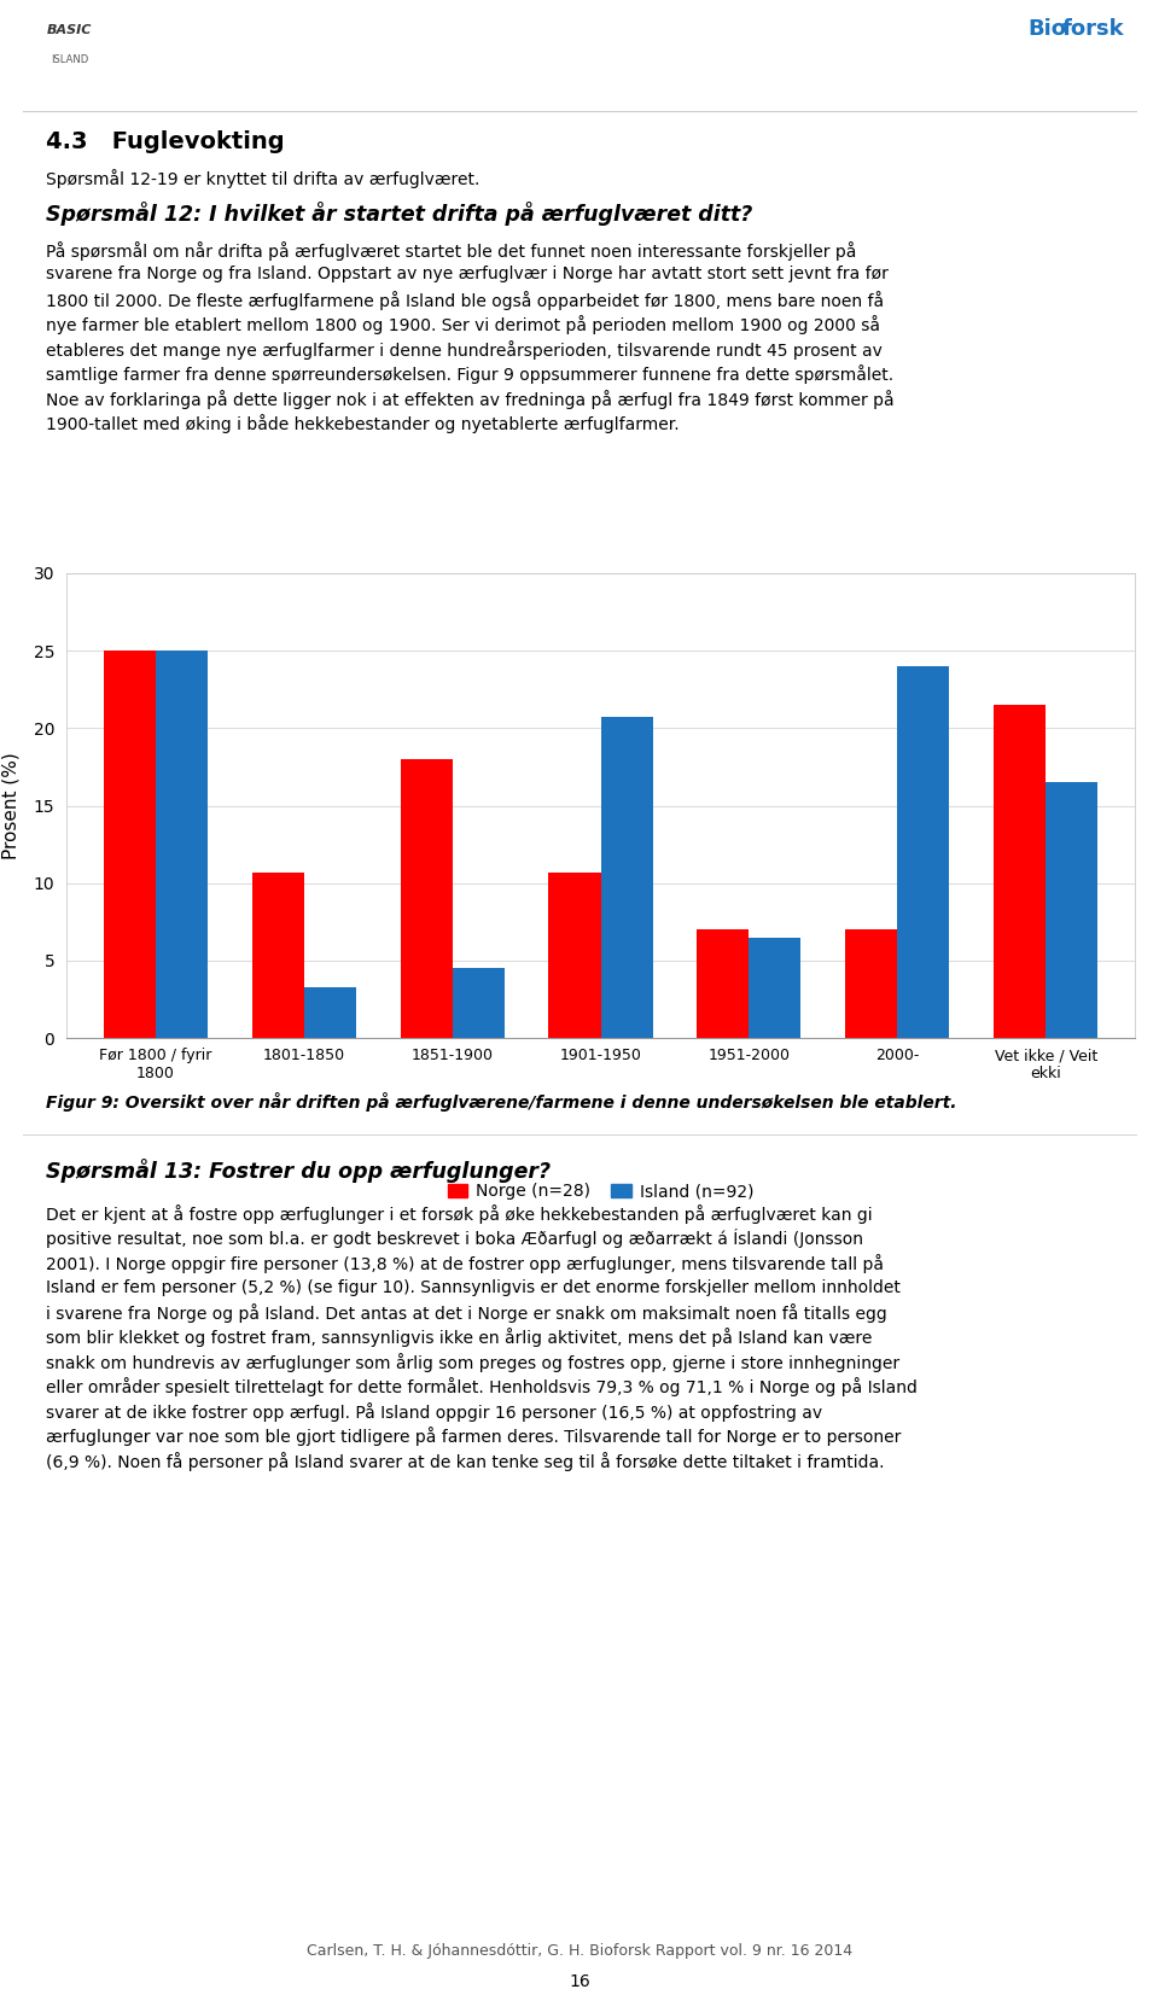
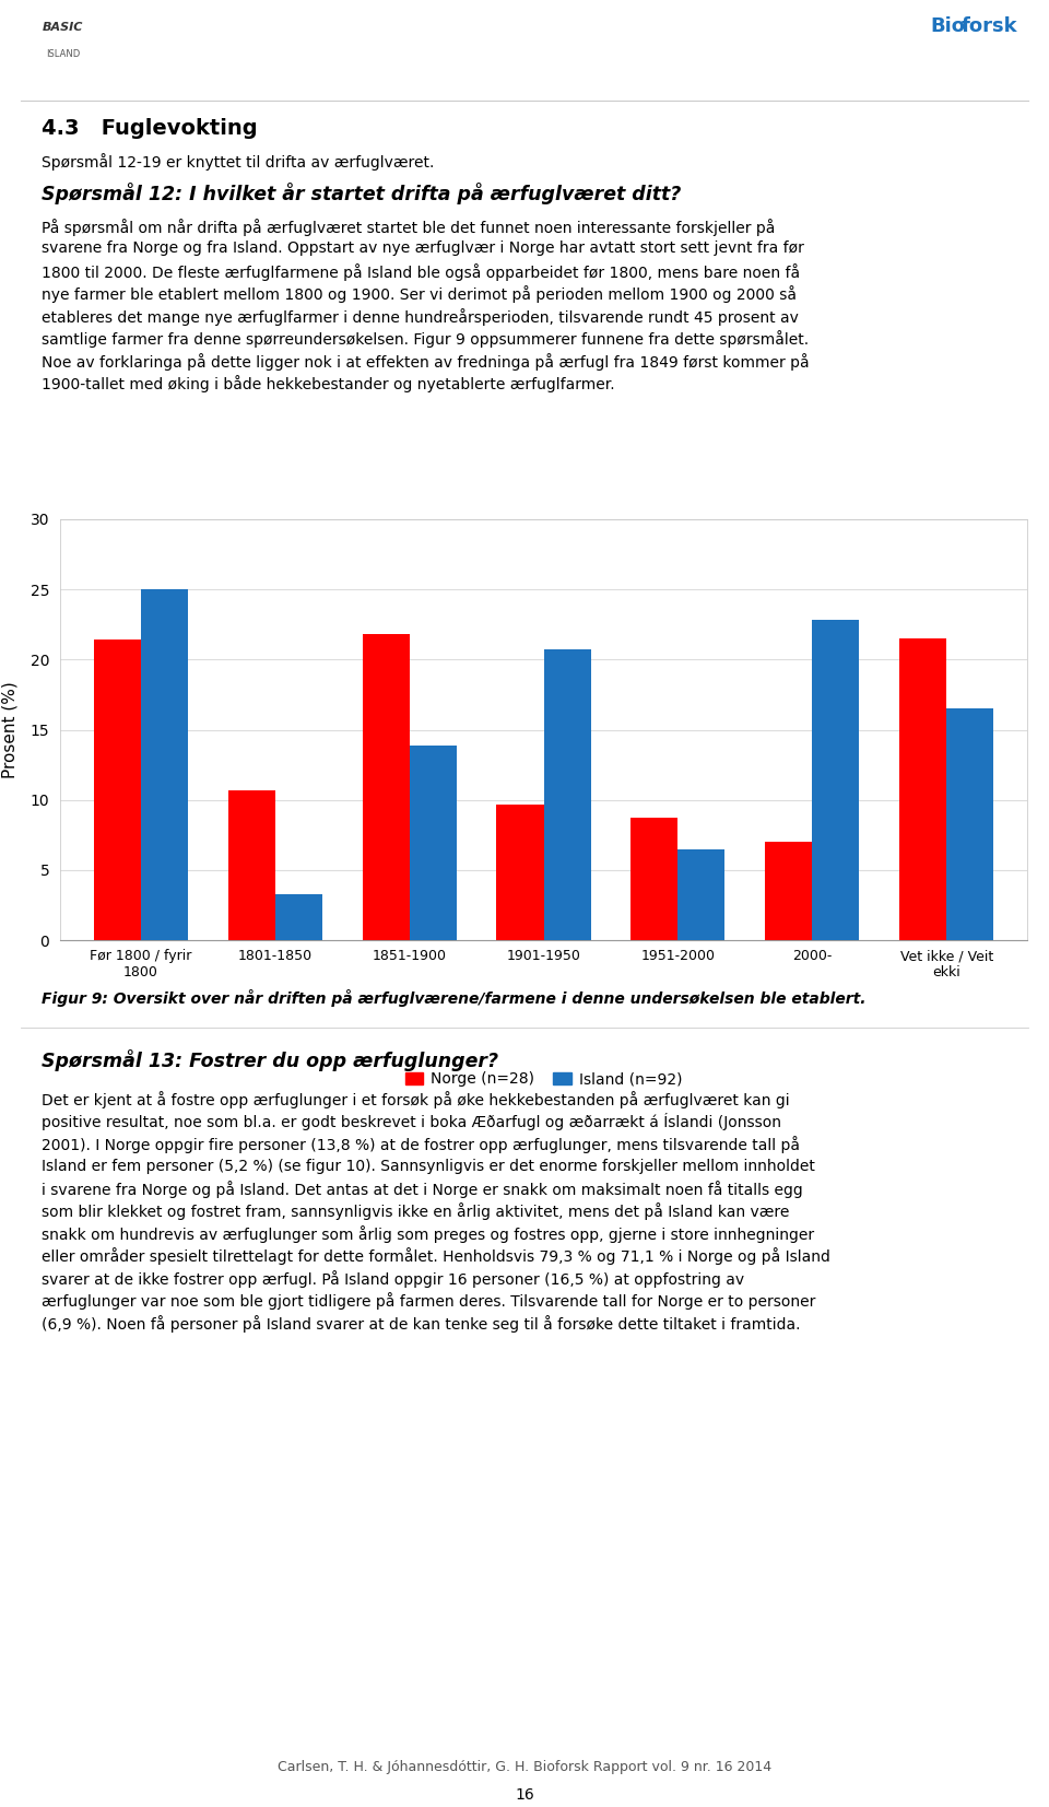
Norge (n=28)/Før 1800 / fyrir 1800: 25.0 -> 21.4
Norge (n=28)/1851-1900: 18.0 -> 21.8
Island (n=92)/1851-1900: 4.5 -> 13.9
Norge (n=28)/1901-1950: 10.7 -> 9.7
Norge (n=28)/1951-2000: 7.0 -> 8.7
Island (n=92)/2000-: 24.0 -> 22.8
